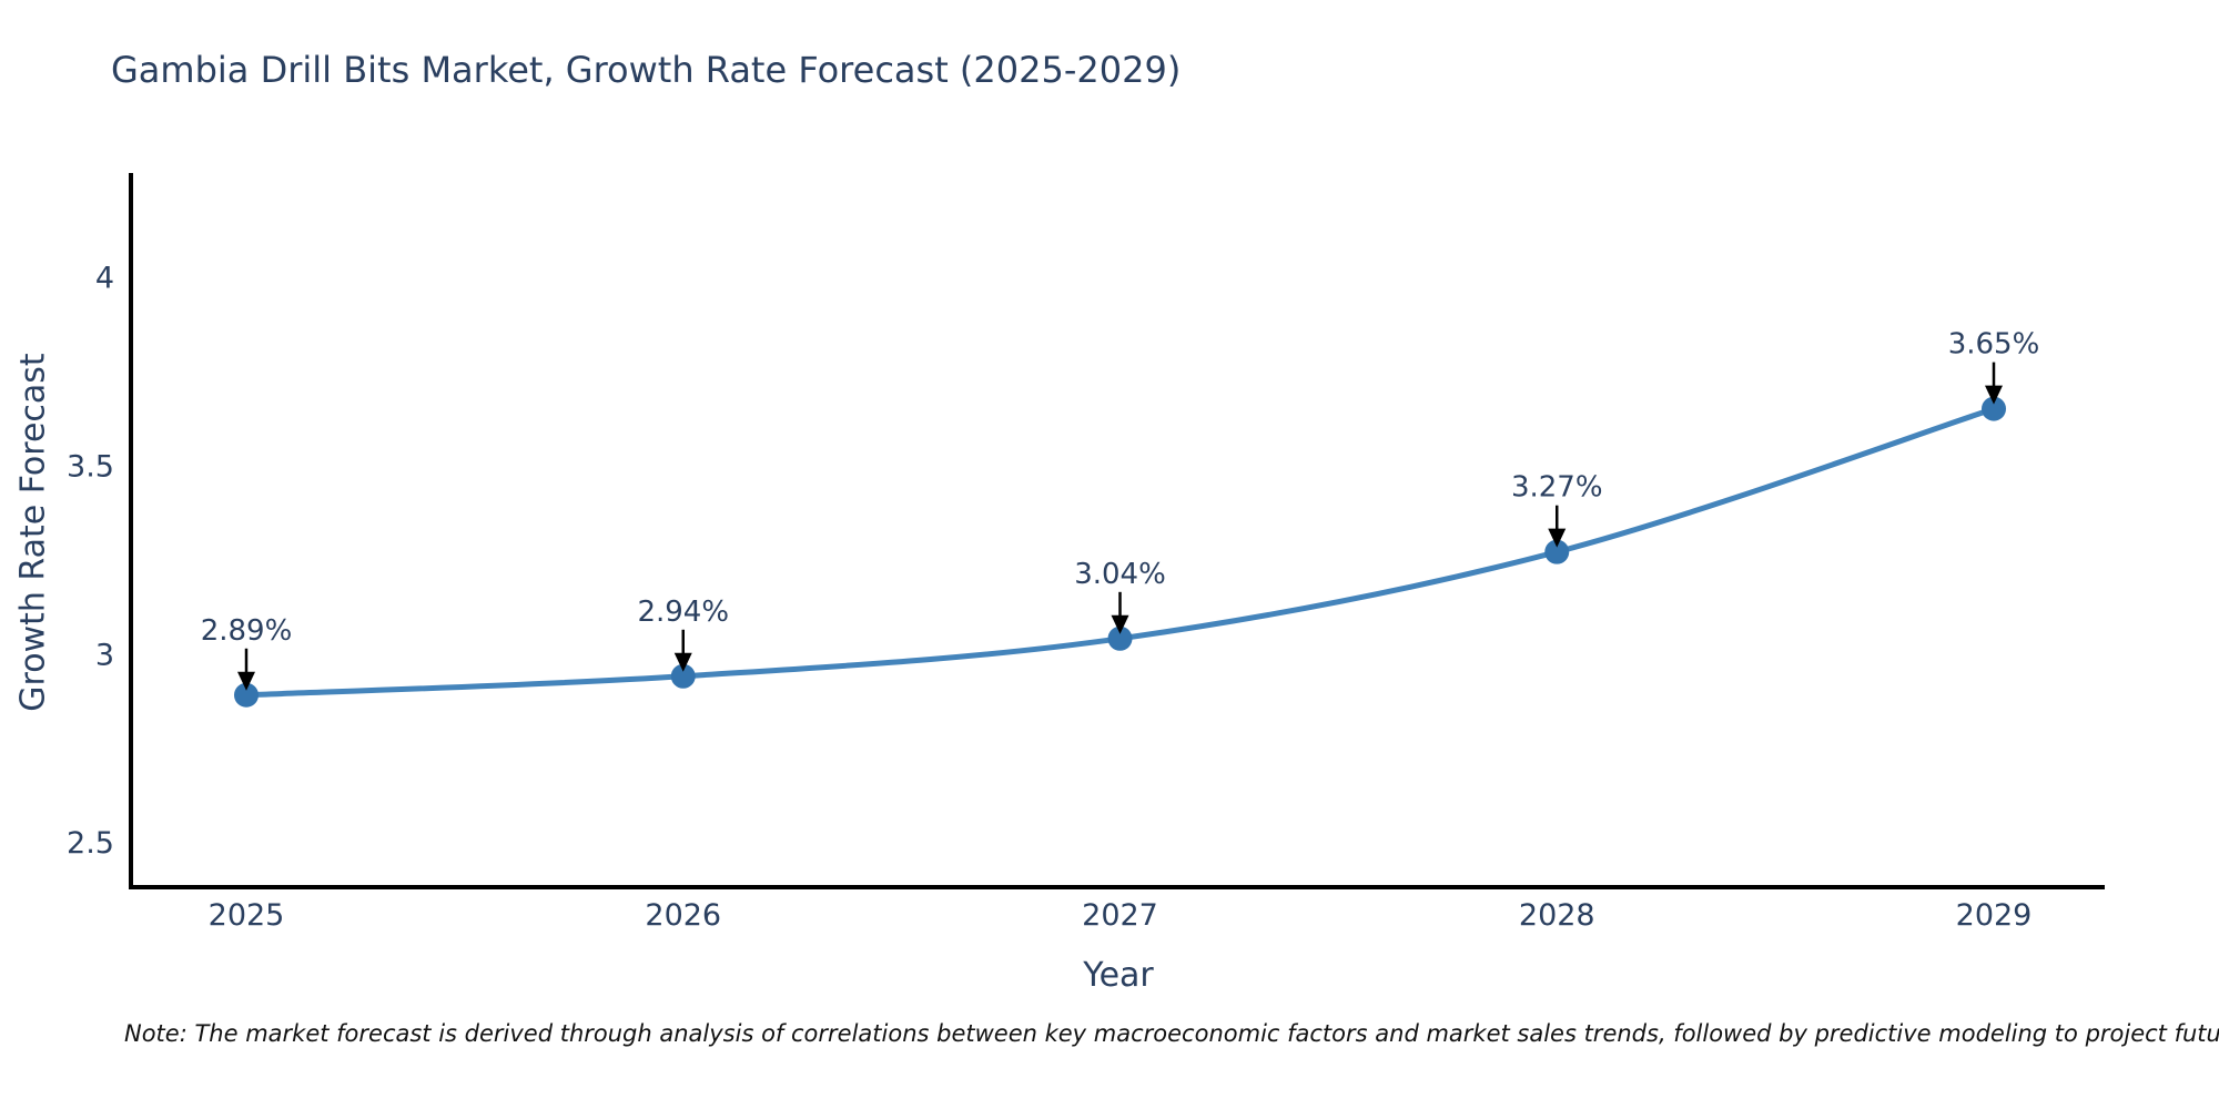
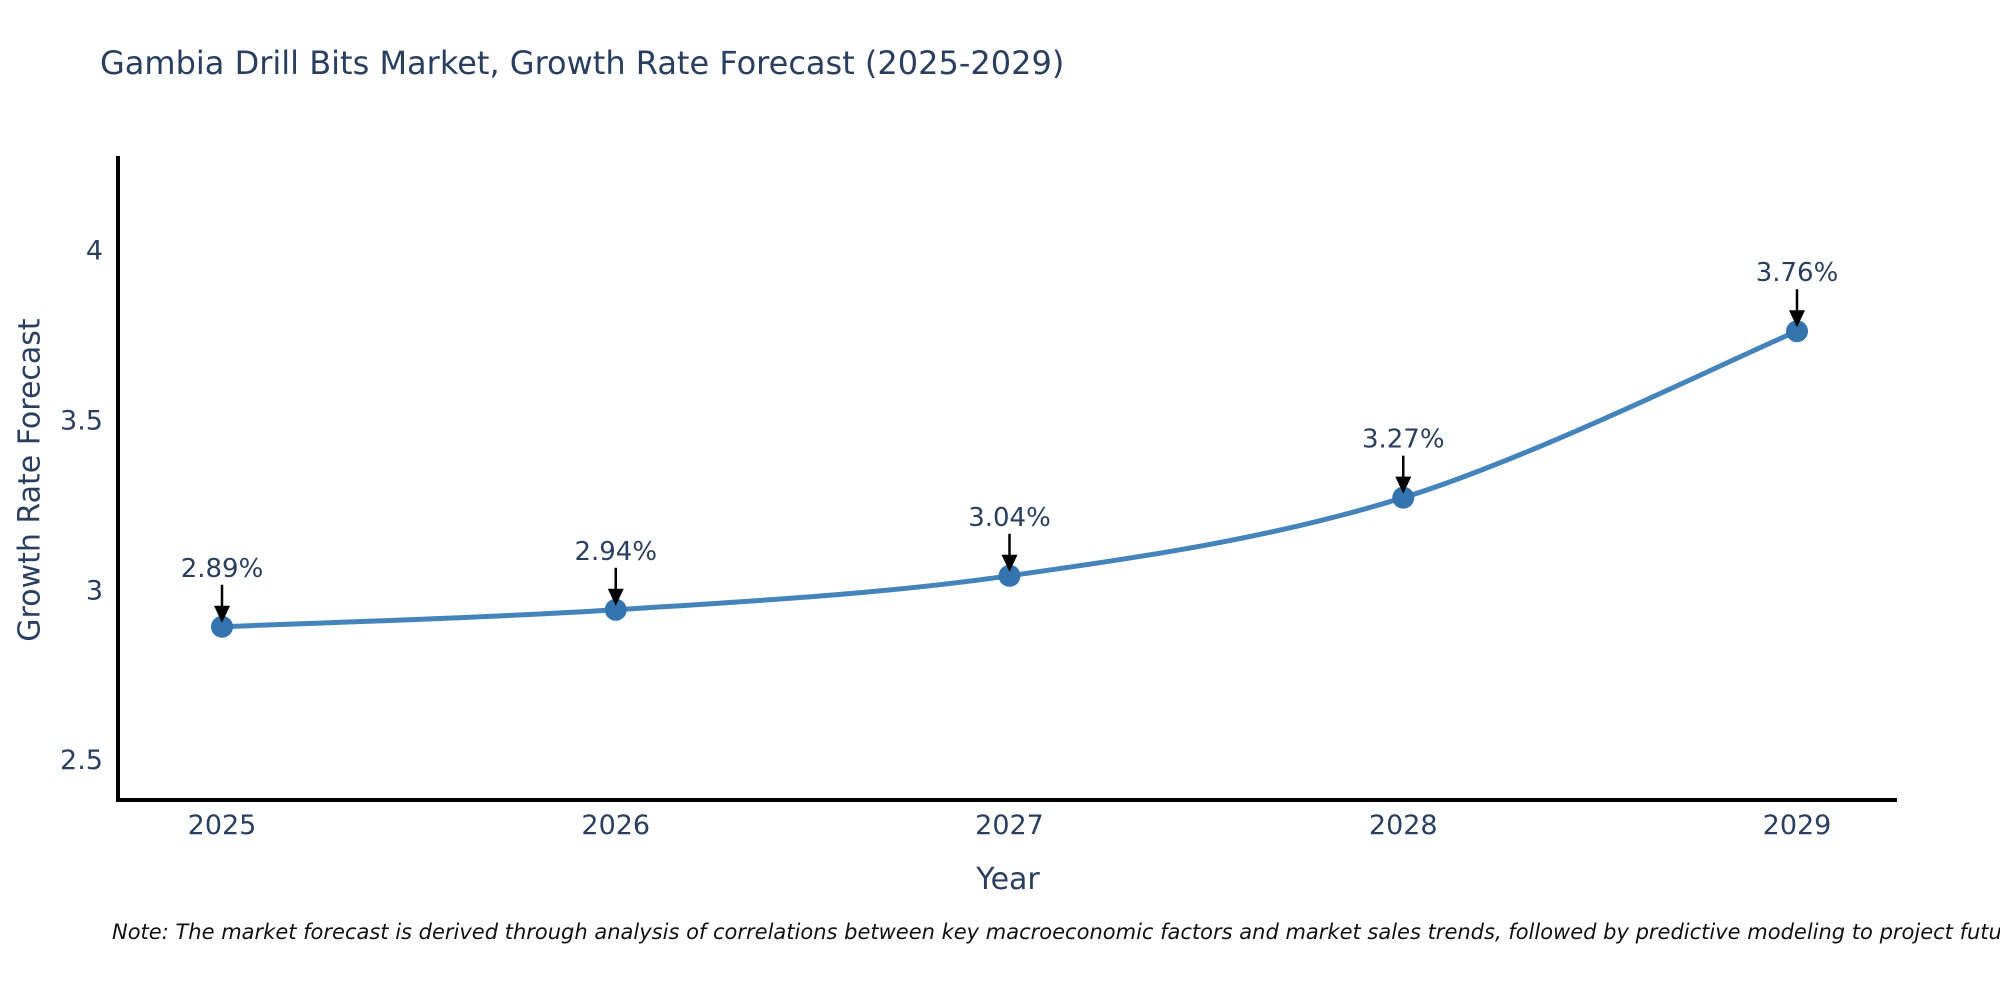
2029: 3.65% -> 3.76%
